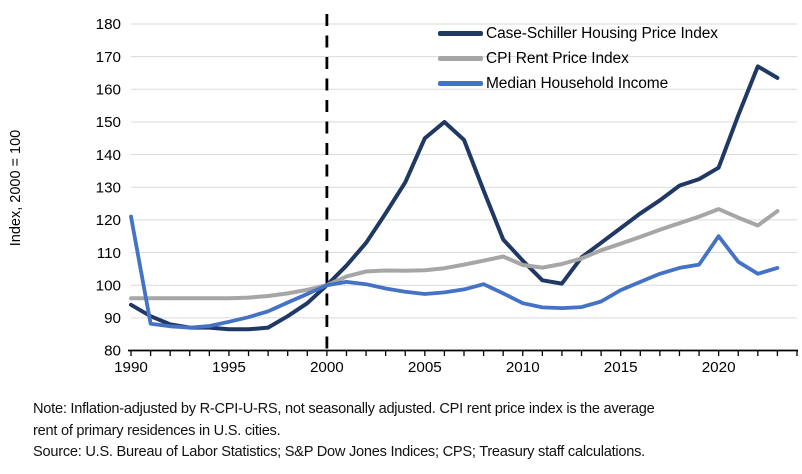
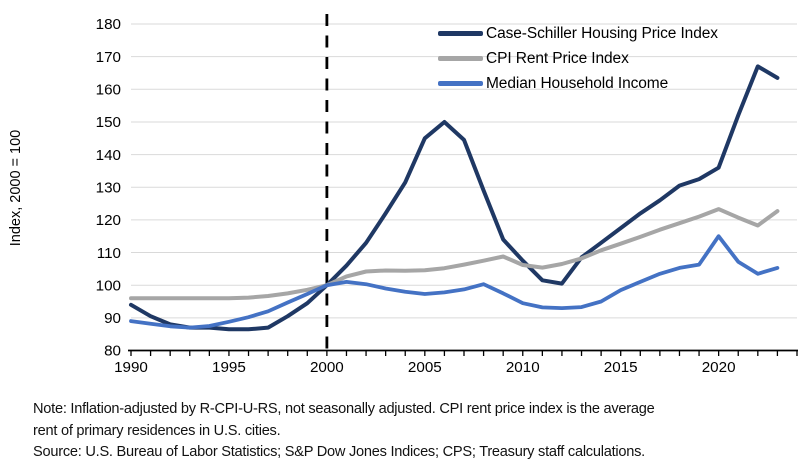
Median Household Income/1990: 121 -> 89
